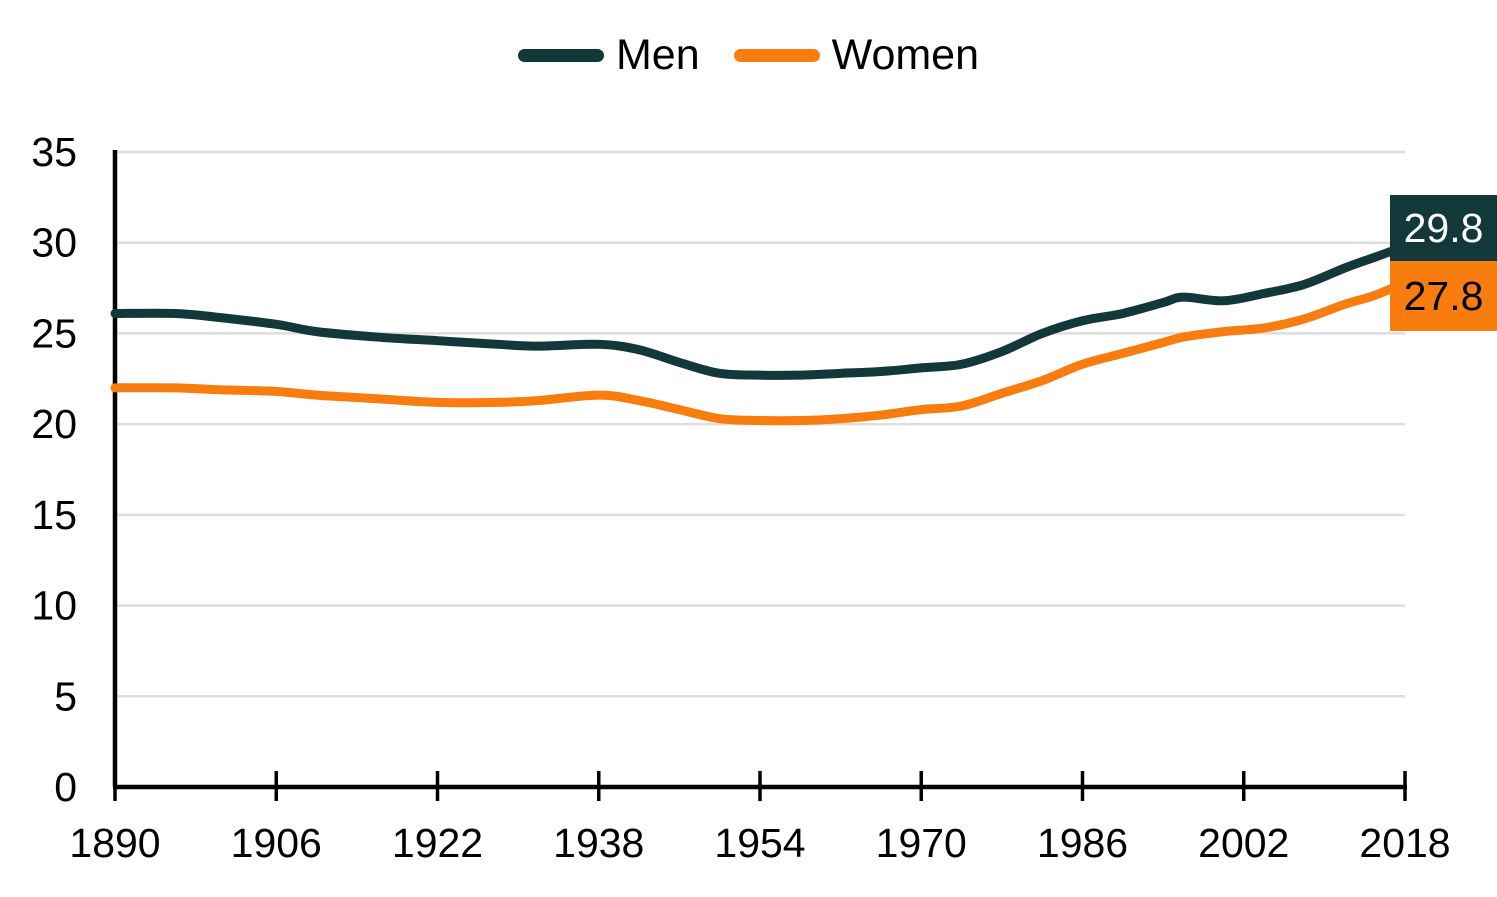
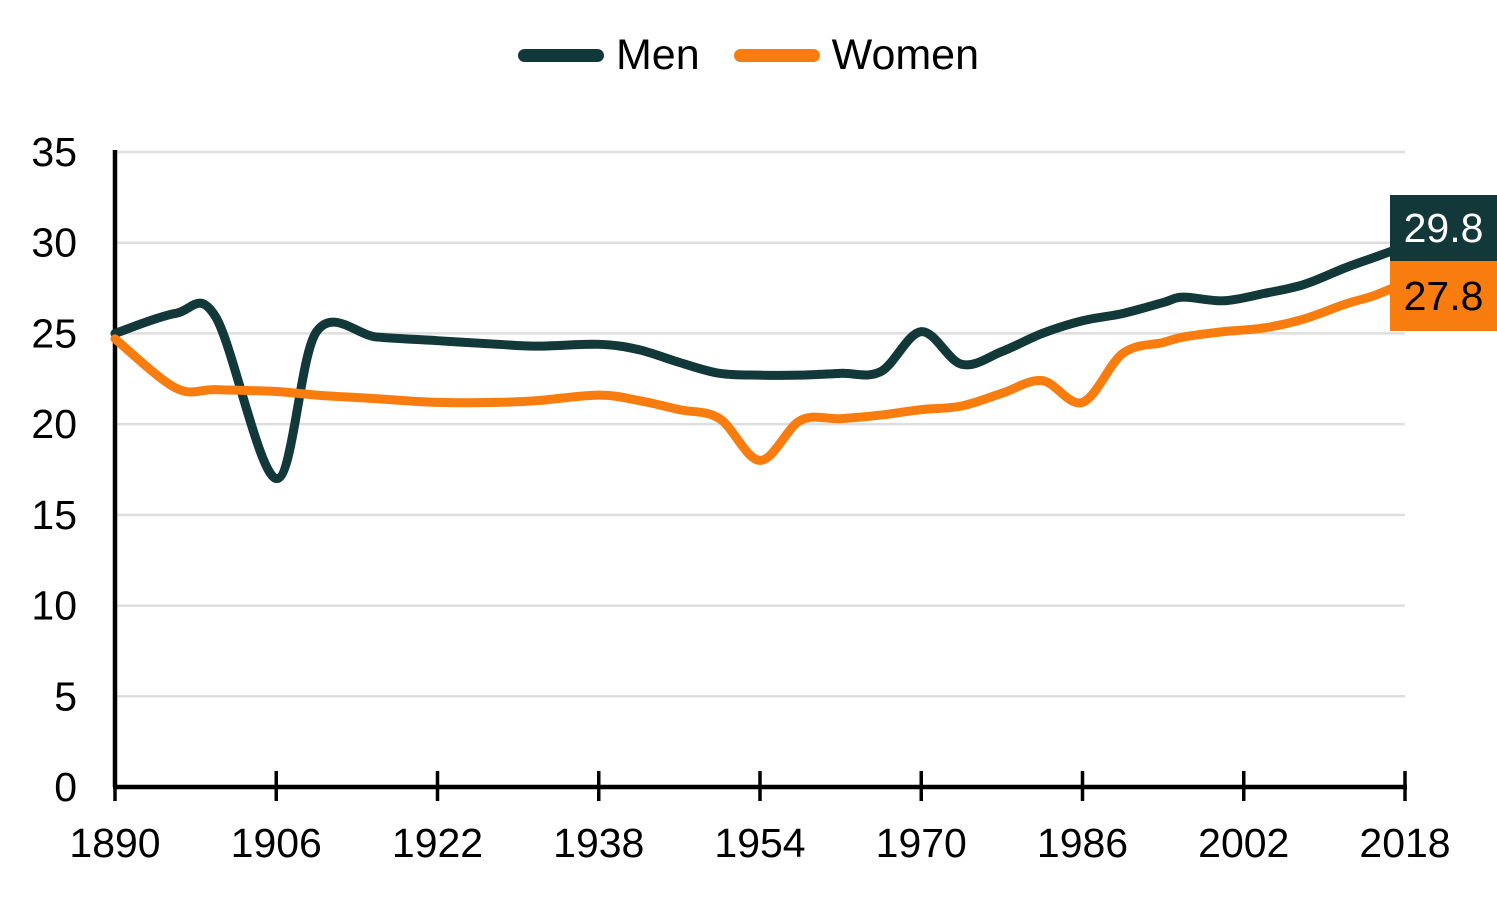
Men/1890: 26.1 -> 25.0
Women/1890: 22.0 -> 24.7
Men/1906: 25.5 -> 17.0
Women/1954: 20.2 -> 18.0
Men/1970: 23.1 -> 25.1
Women/1986: 23.3 -> 21.2
